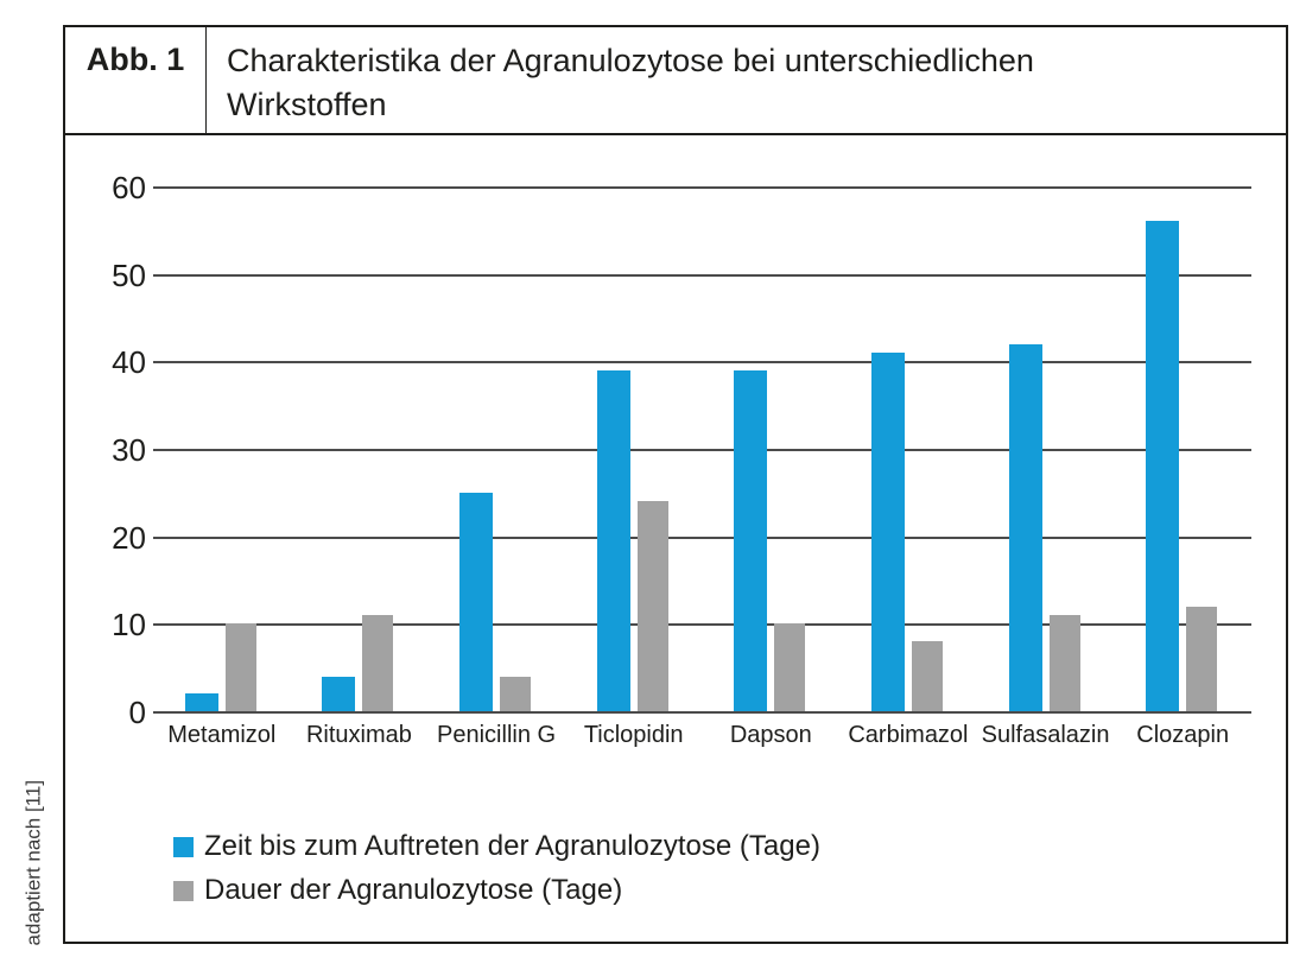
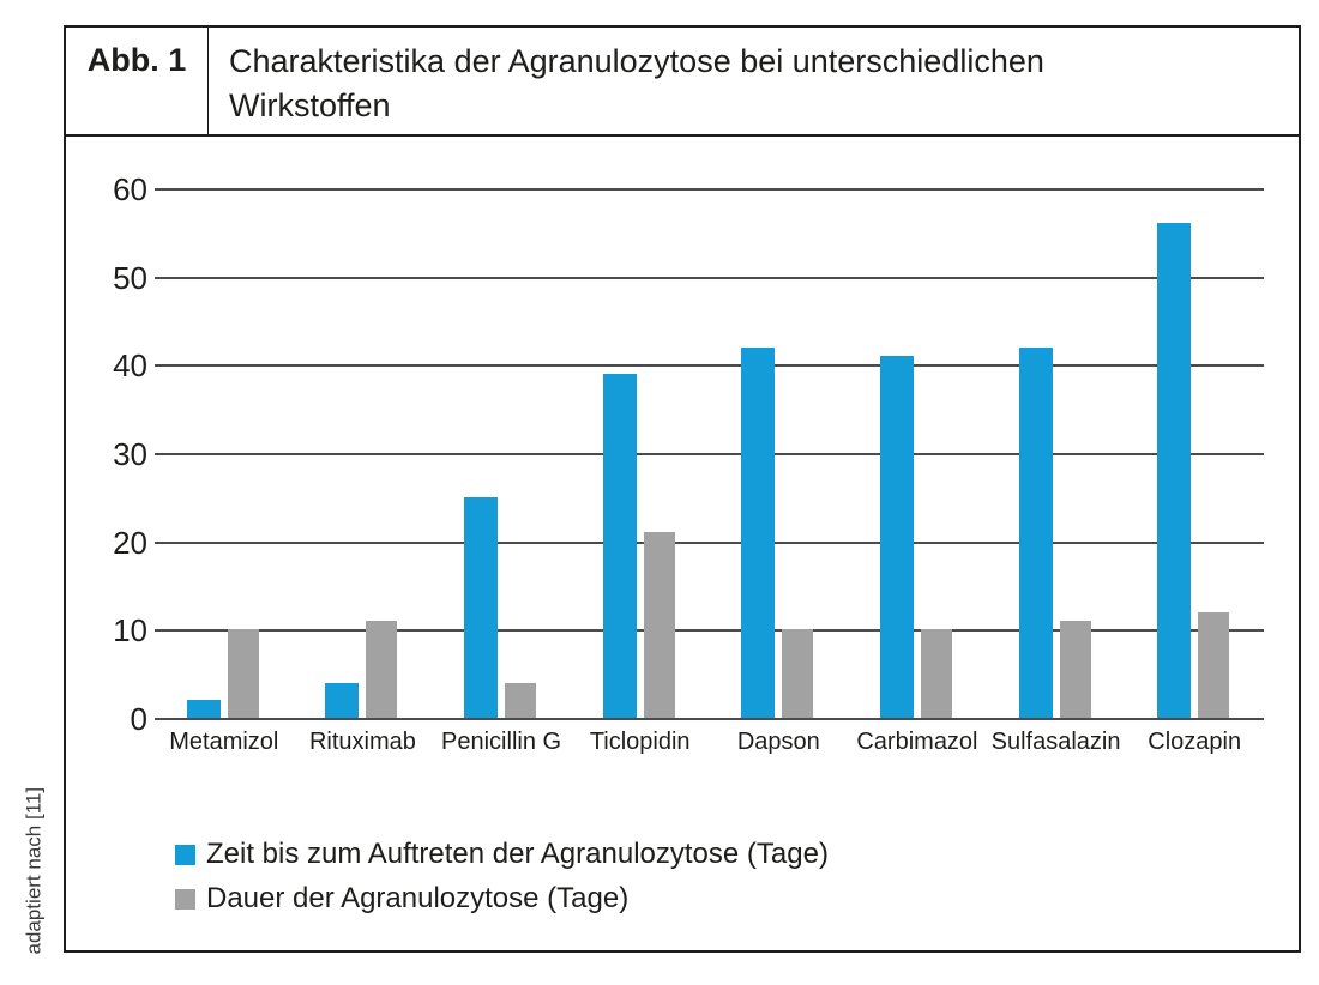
Dauer der Agranulozytose (Tage)/Ticlopidin: 24 -> 21
Zeit bis zum Auftreten der Agranulozytose (Tage)/Dapson: 39 -> 42
Dauer der Agranulozytose (Tage)/Carbimazol: 8 -> 10
